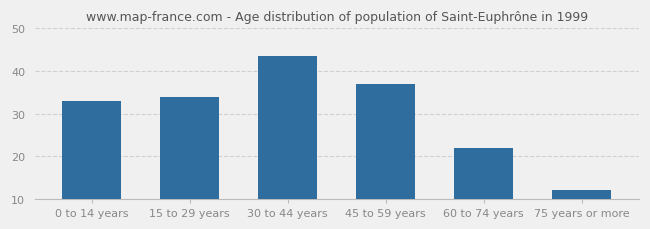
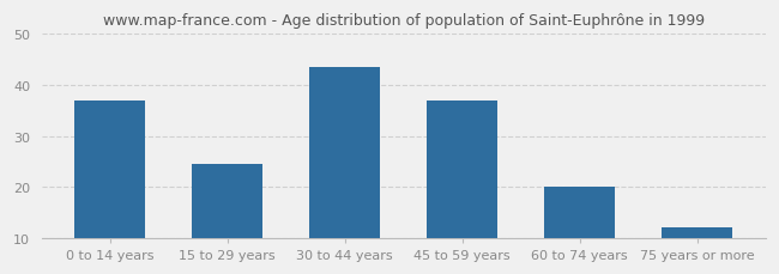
0 to 14 years: 33.0 -> 37.0
15 to 29 years: 34.0 -> 24.5
60 to 74 years: 22.0 -> 20.0
